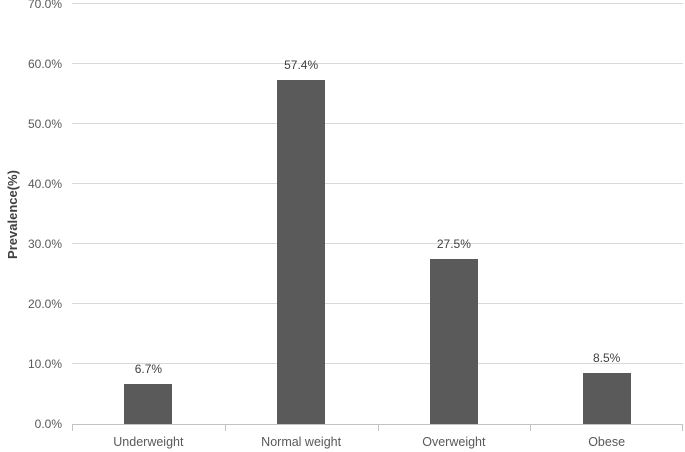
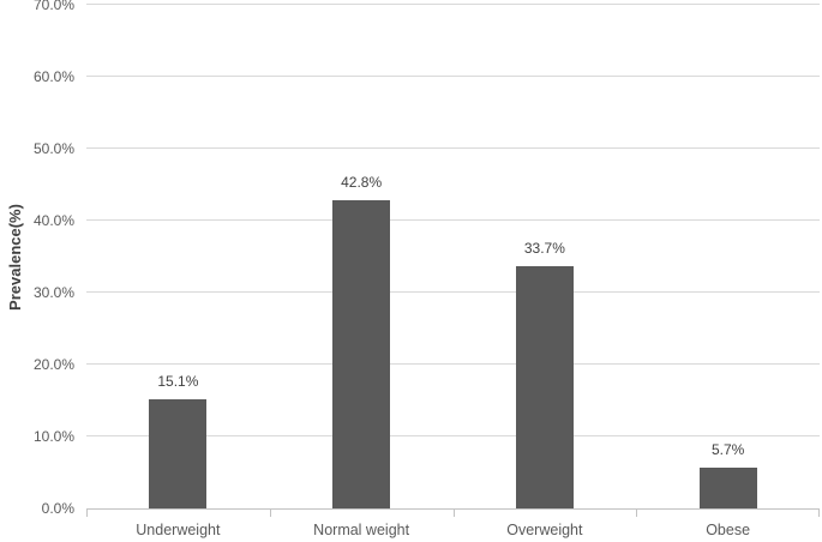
Underweight: 6.7% -> 15.1%
Normal weight: 57.4% -> 42.8%
Overweight: 27.5% -> 33.7%
Obese: 8.5% -> 5.7%
